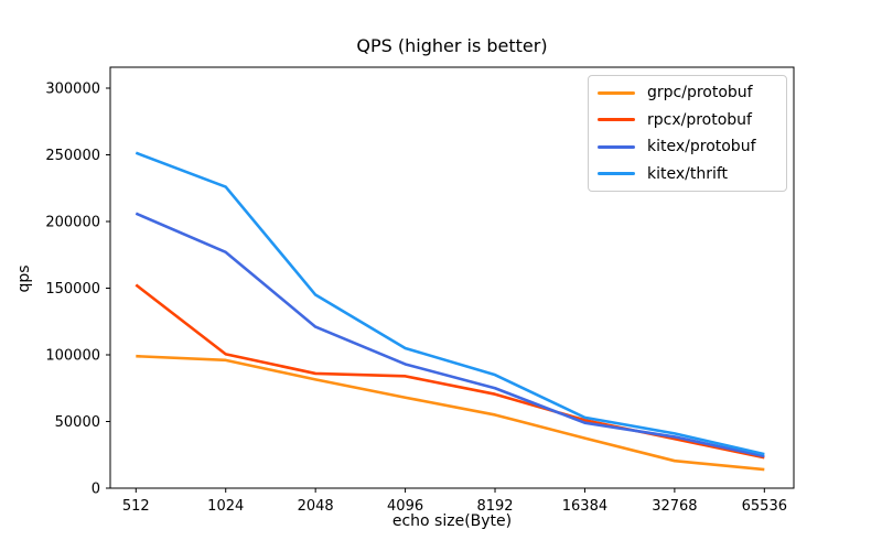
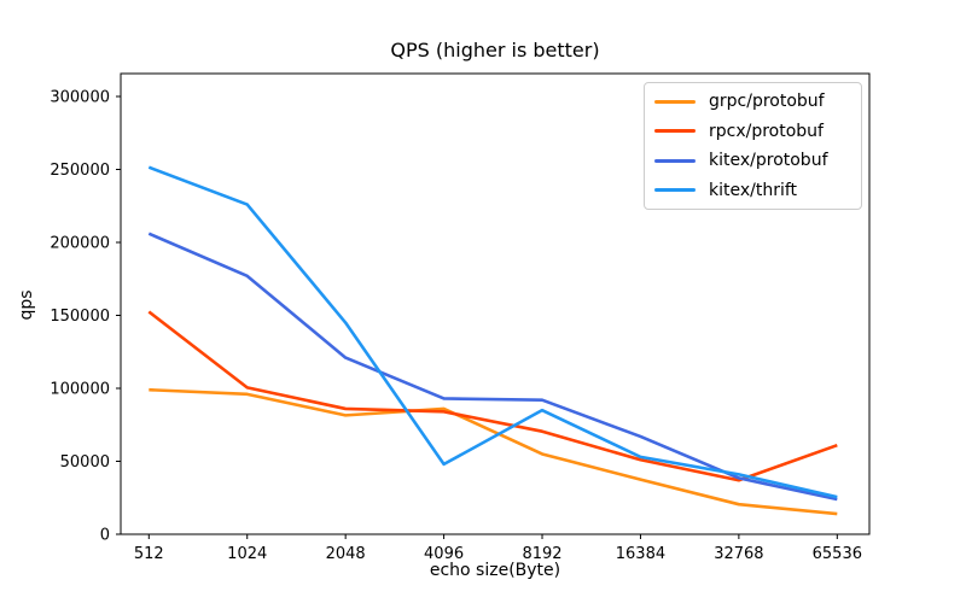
grpc/protobuf/4096: 68000 -> 86000
kitex/thrift/4096: 105000 -> 48000
kitex/protobuf/8192: 75000 -> 92000
kitex/protobuf/16384: 49000 -> 67000
rpcx/protobuf/65536: 23000 -> 61000
